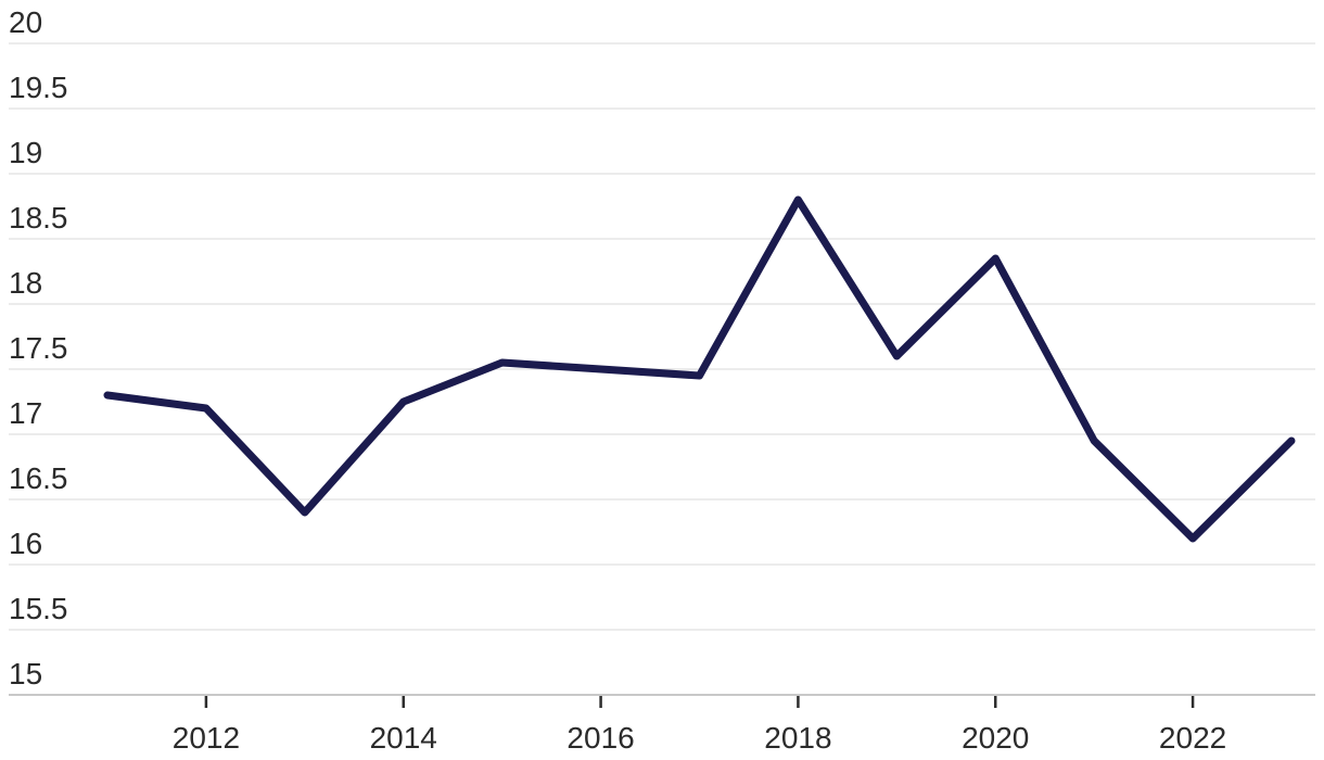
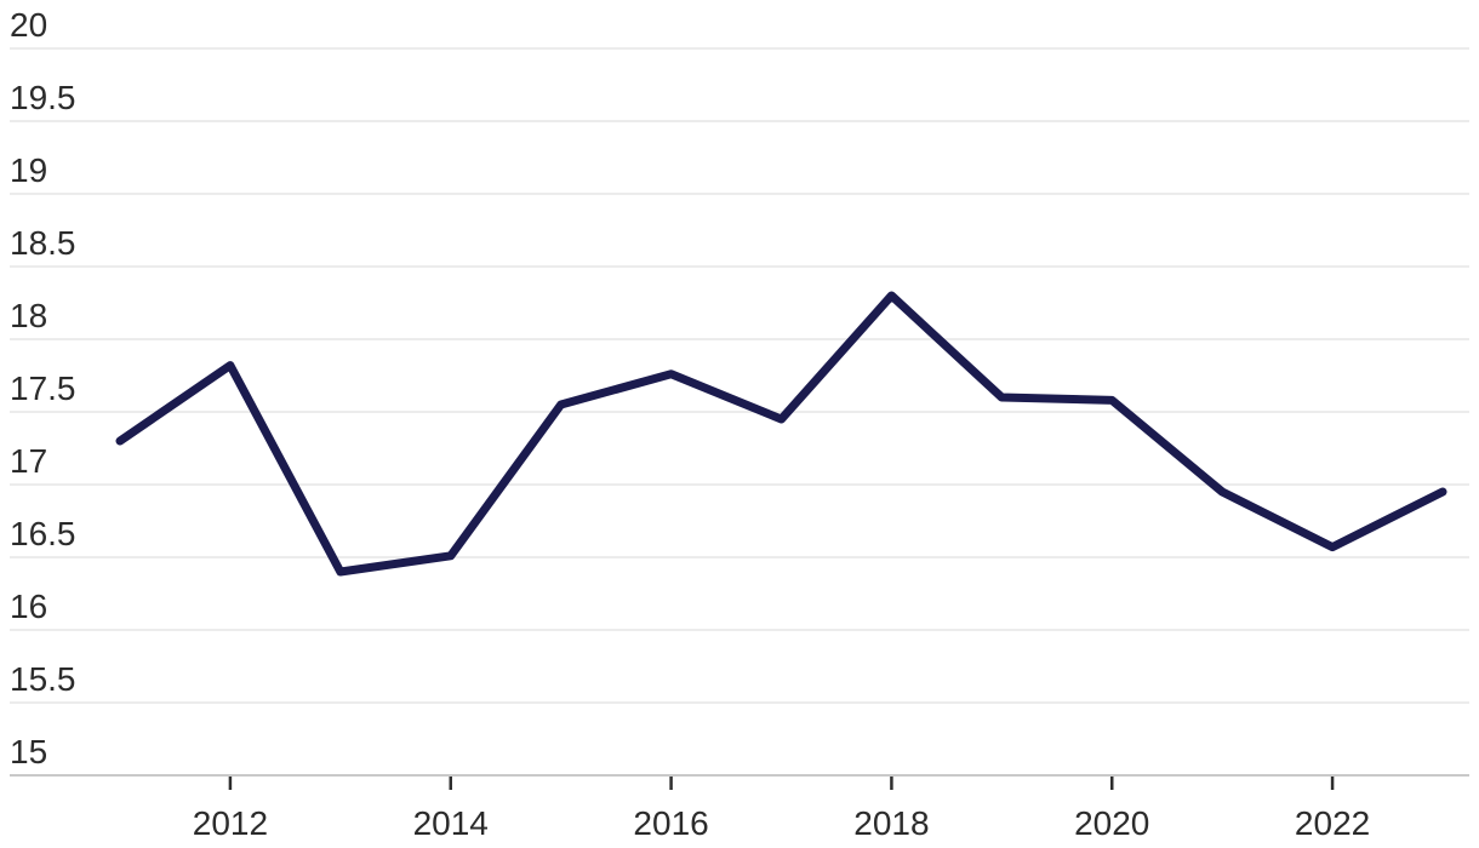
2012: 17.20 -> 17.82
2014: 17.25 -> 16.51
2016: 17.50 -> 17.76
2018: 18.80 -> 18.30
2020: 18.35 -> 17.58
2022: 16.20 -> 16.57
